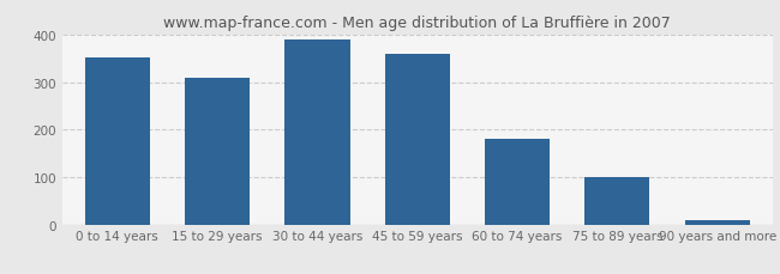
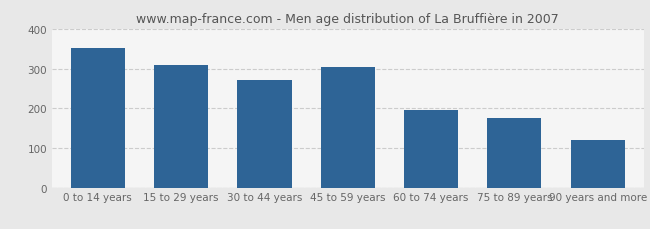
30 to 44 years: 390 -> 270
45 to 59 years: 360 -> 305
60 to 74 years: 181 -> 195
75 to 89 years: 101 -> 175
90 years and more: 8 -> 120
